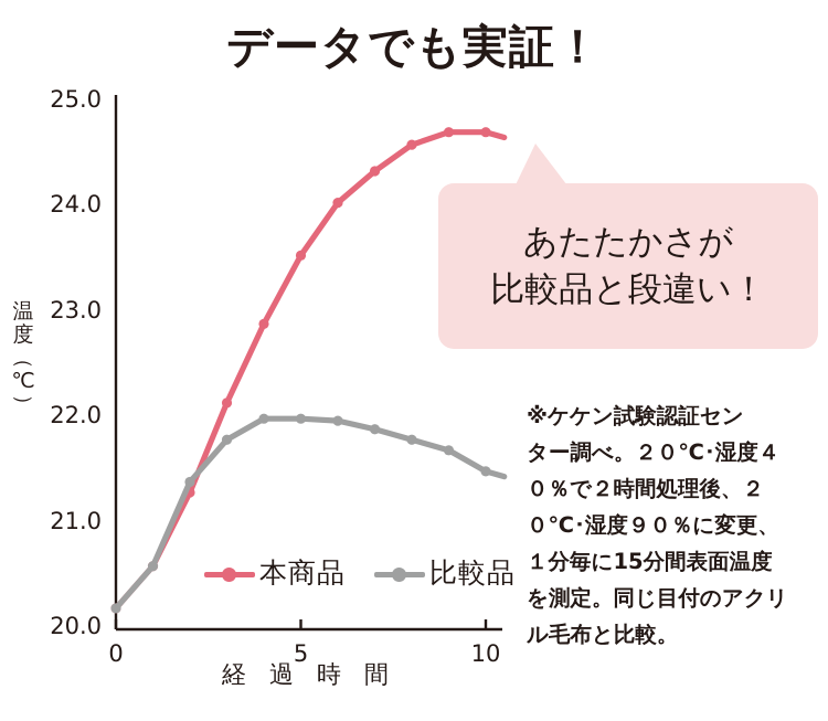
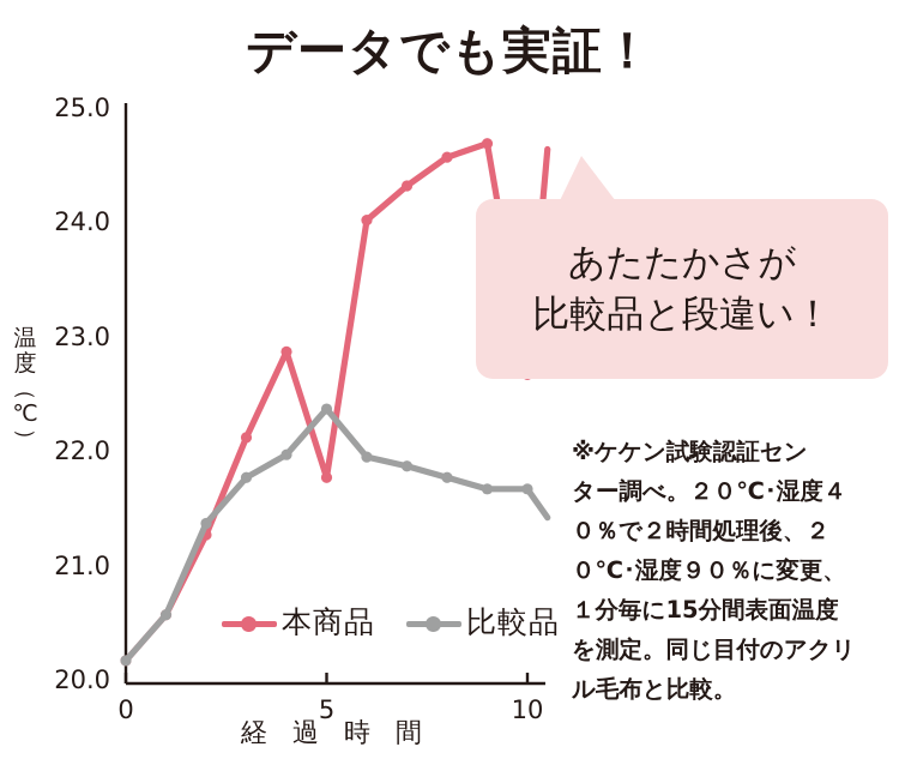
本商品/5: 23.6 -> 21.8
比較品/5: 22.0 -> 22.4
本商品/10: 24.7 -> 22.7
比較品/10: 21.5 -> 21.7
